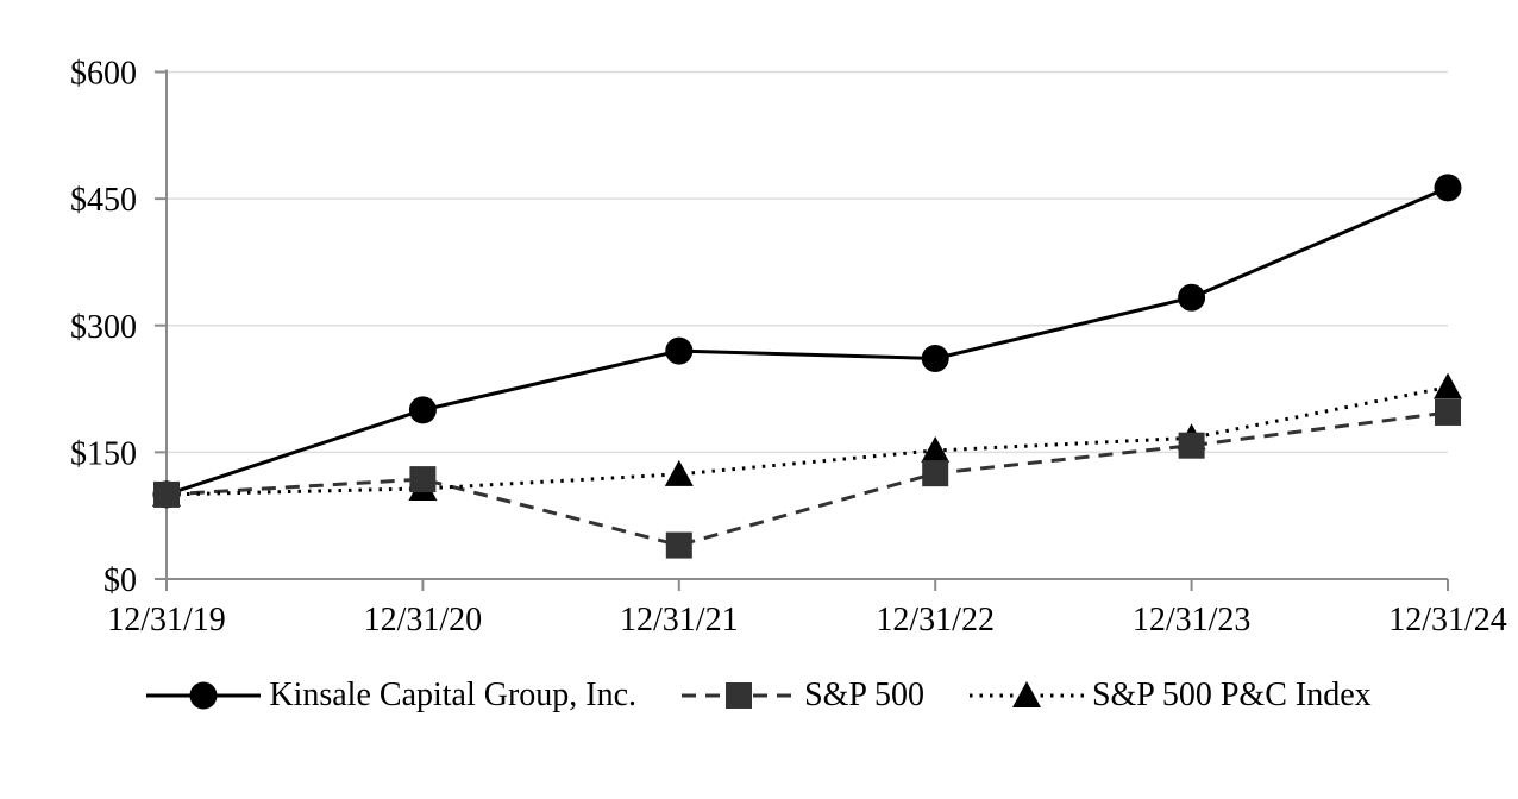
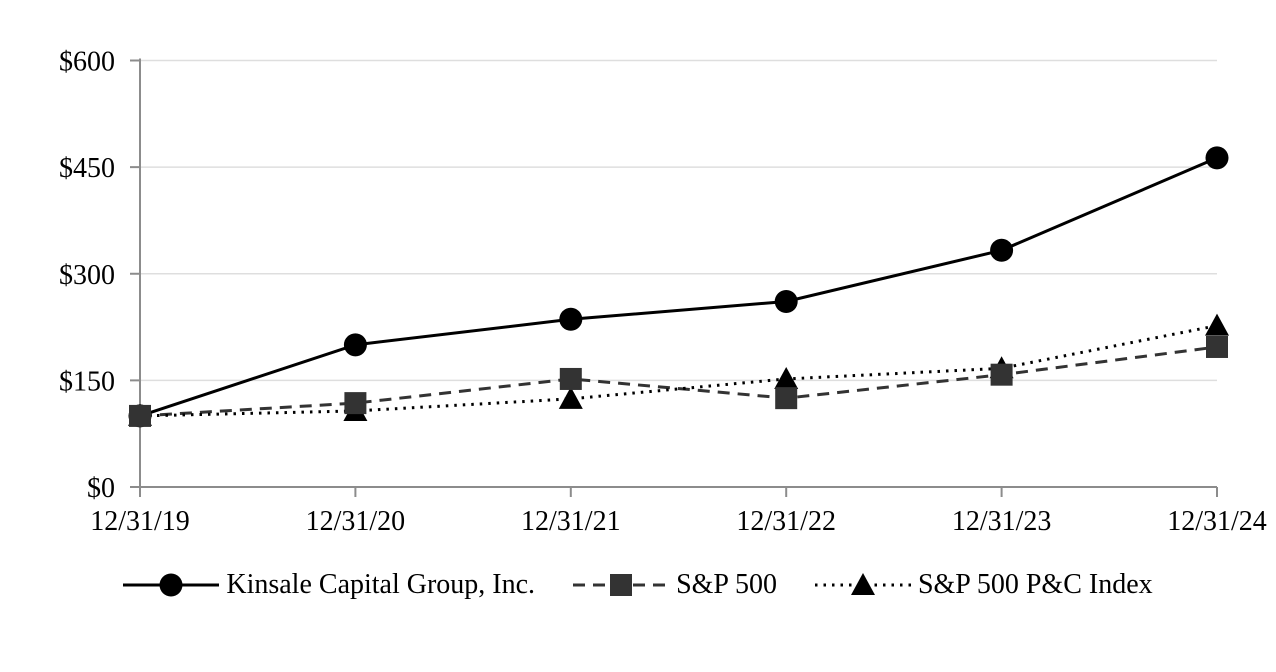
Kinsale Capital Group, Inc./12/31/21: $270 -> $240
S&P 500/12/31/21: $40 -> $150
